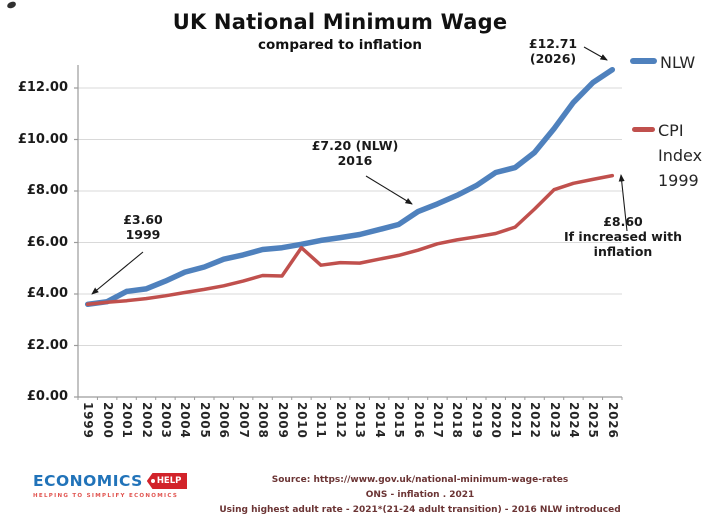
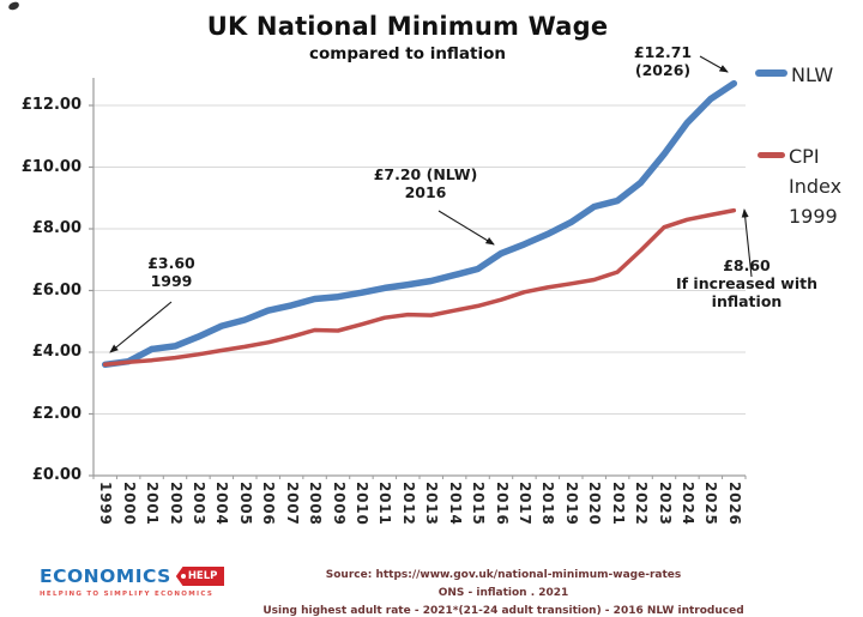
CPI Index 1999/2010: £5.8 -> £4.9
